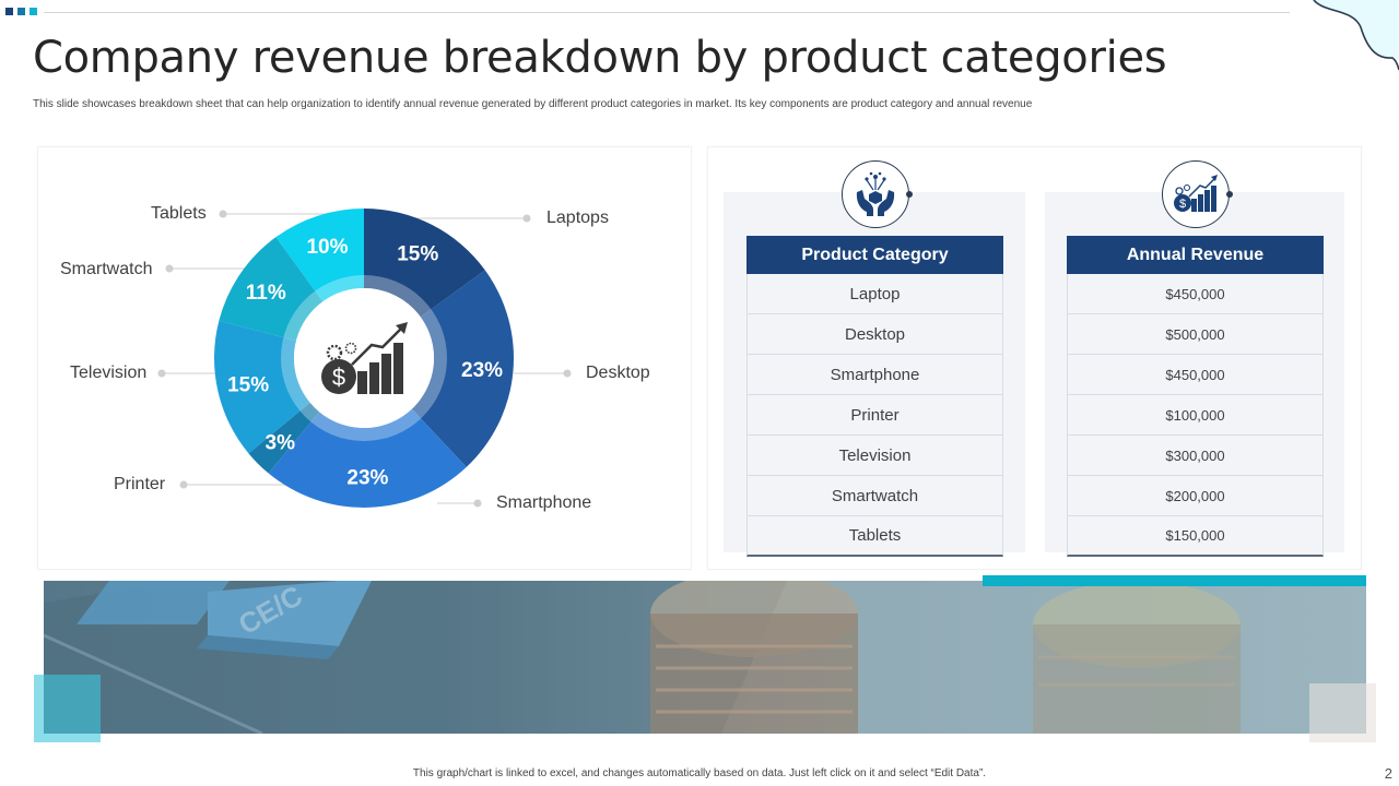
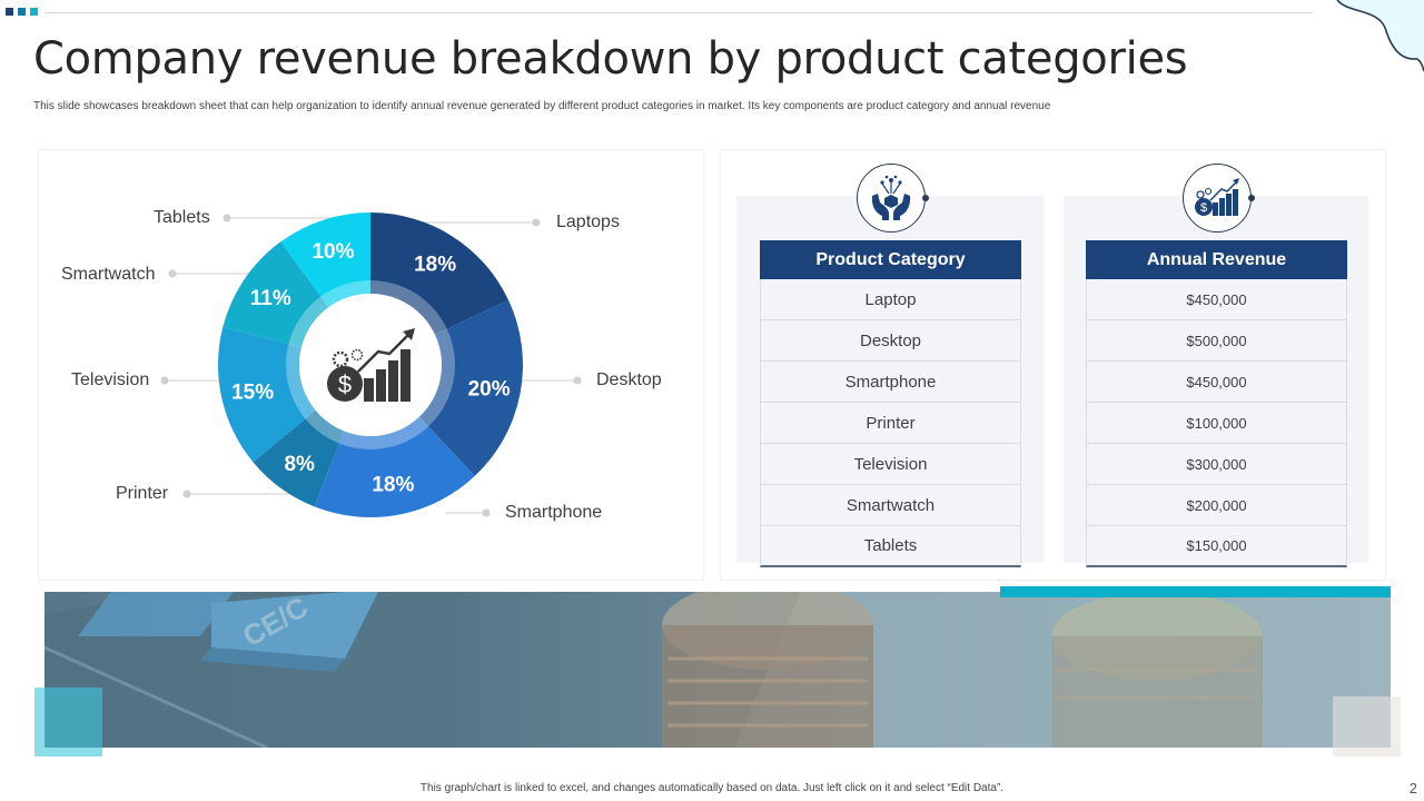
Laptops: 15% -> 18%
Desktop: 23% -> 20%
Smartphone: 23% -> 18%
Printer: 3% -> 8%
